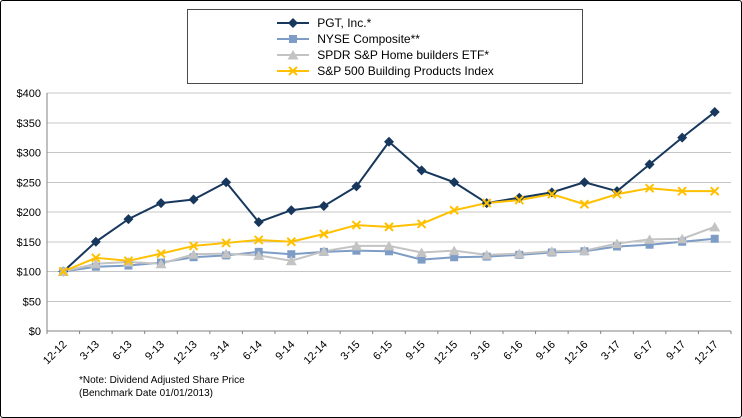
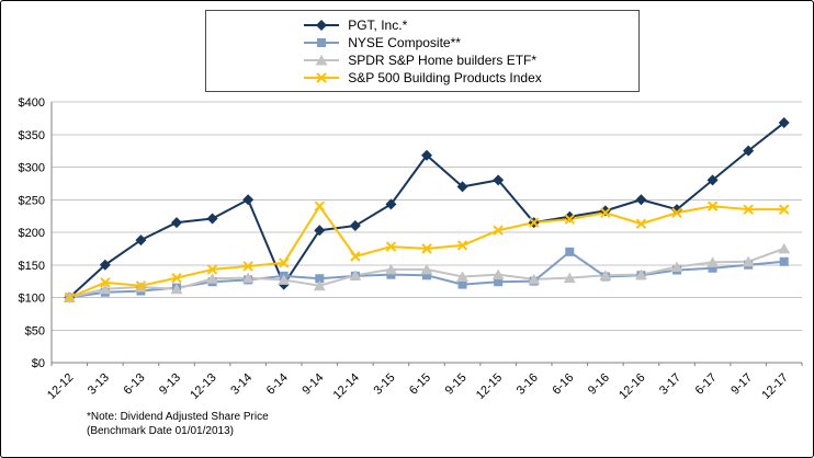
PGT, Inc.*/6-14: $180 -> $120
S&P 500 Building Products Index/9-14: $150 -> $240
PGT, Inc.*/12-15: $250 -> $280
NYSE Composite**/6-16: $130 -> $170
